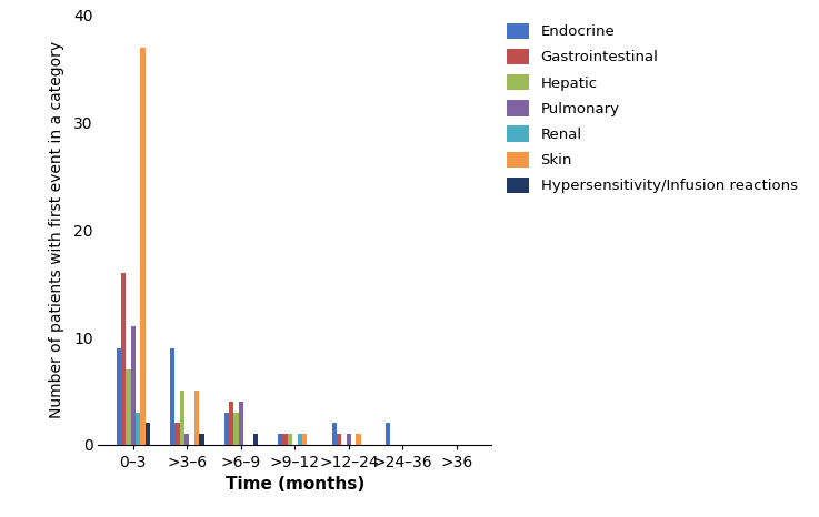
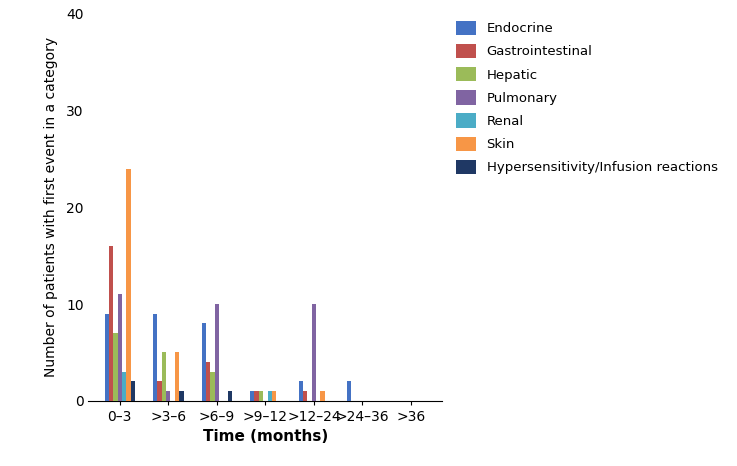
Skin/0–3: 37 -> 24
Endocrine/>6–9: 3 -> 8
Pulmonary/>6–9: 4 -> 10
Pulmonary/>12–24: 1 -> 10
